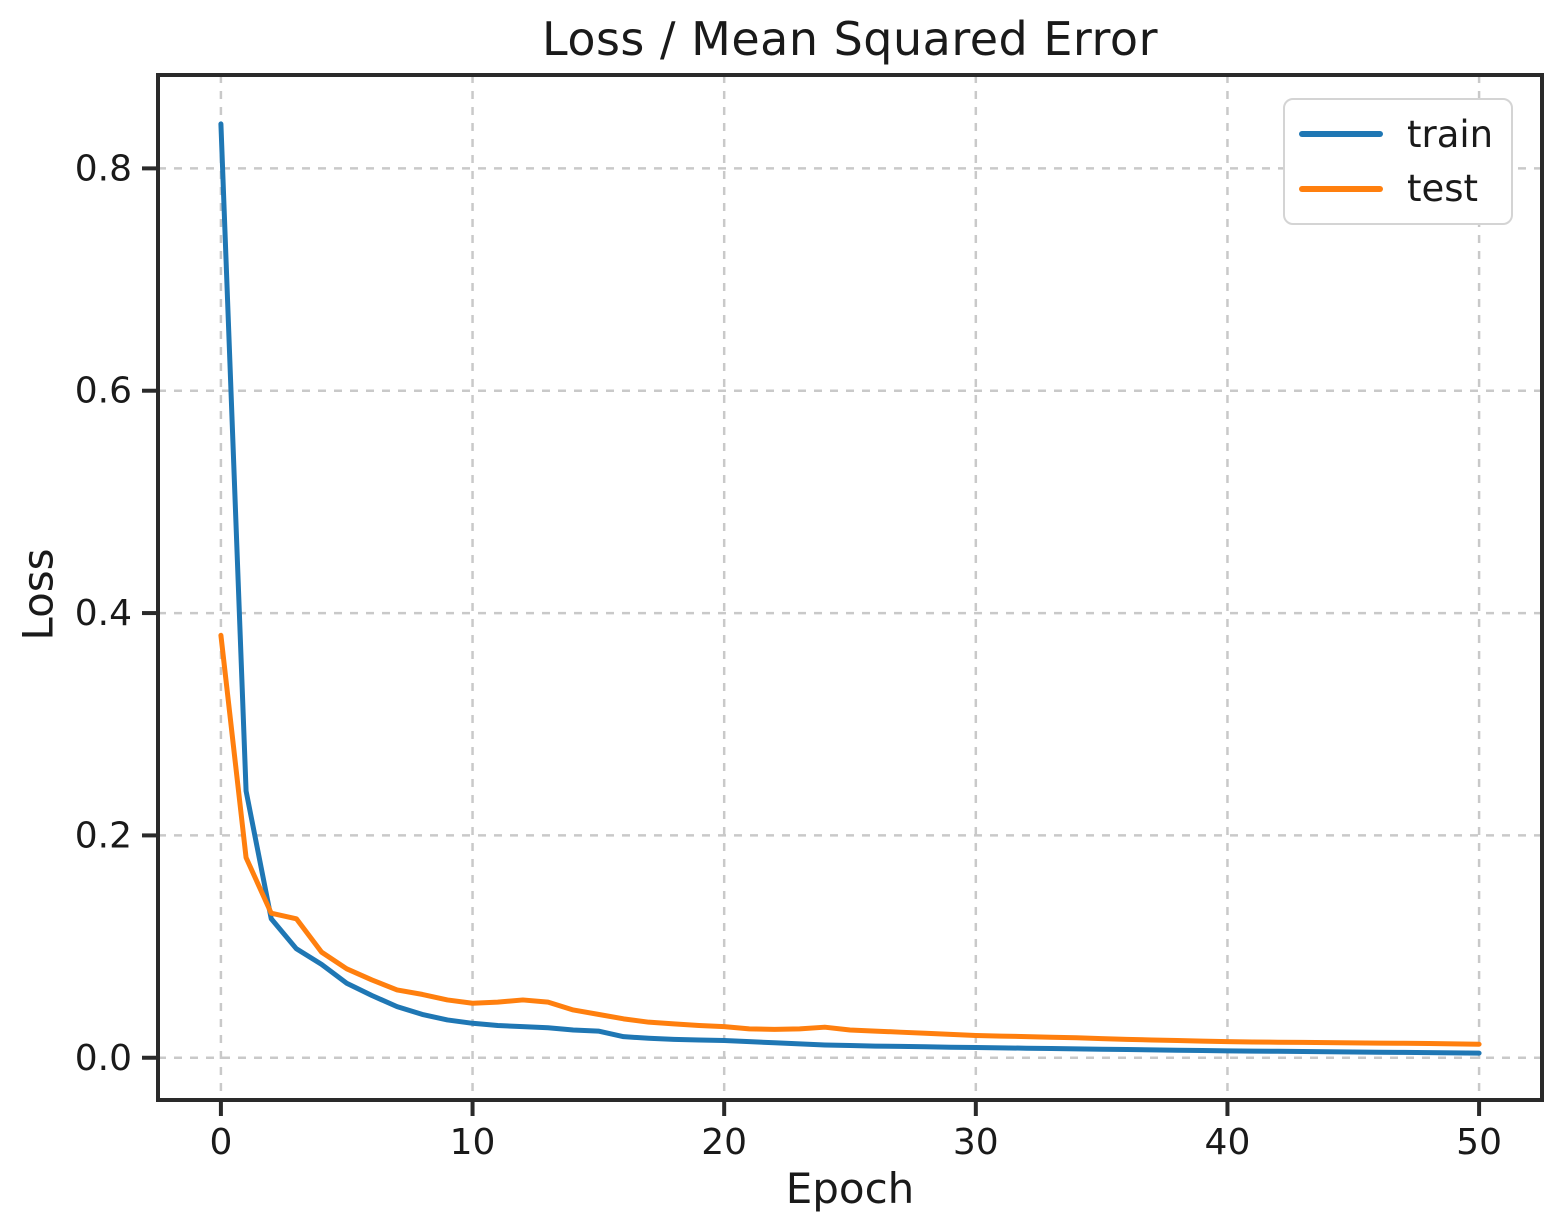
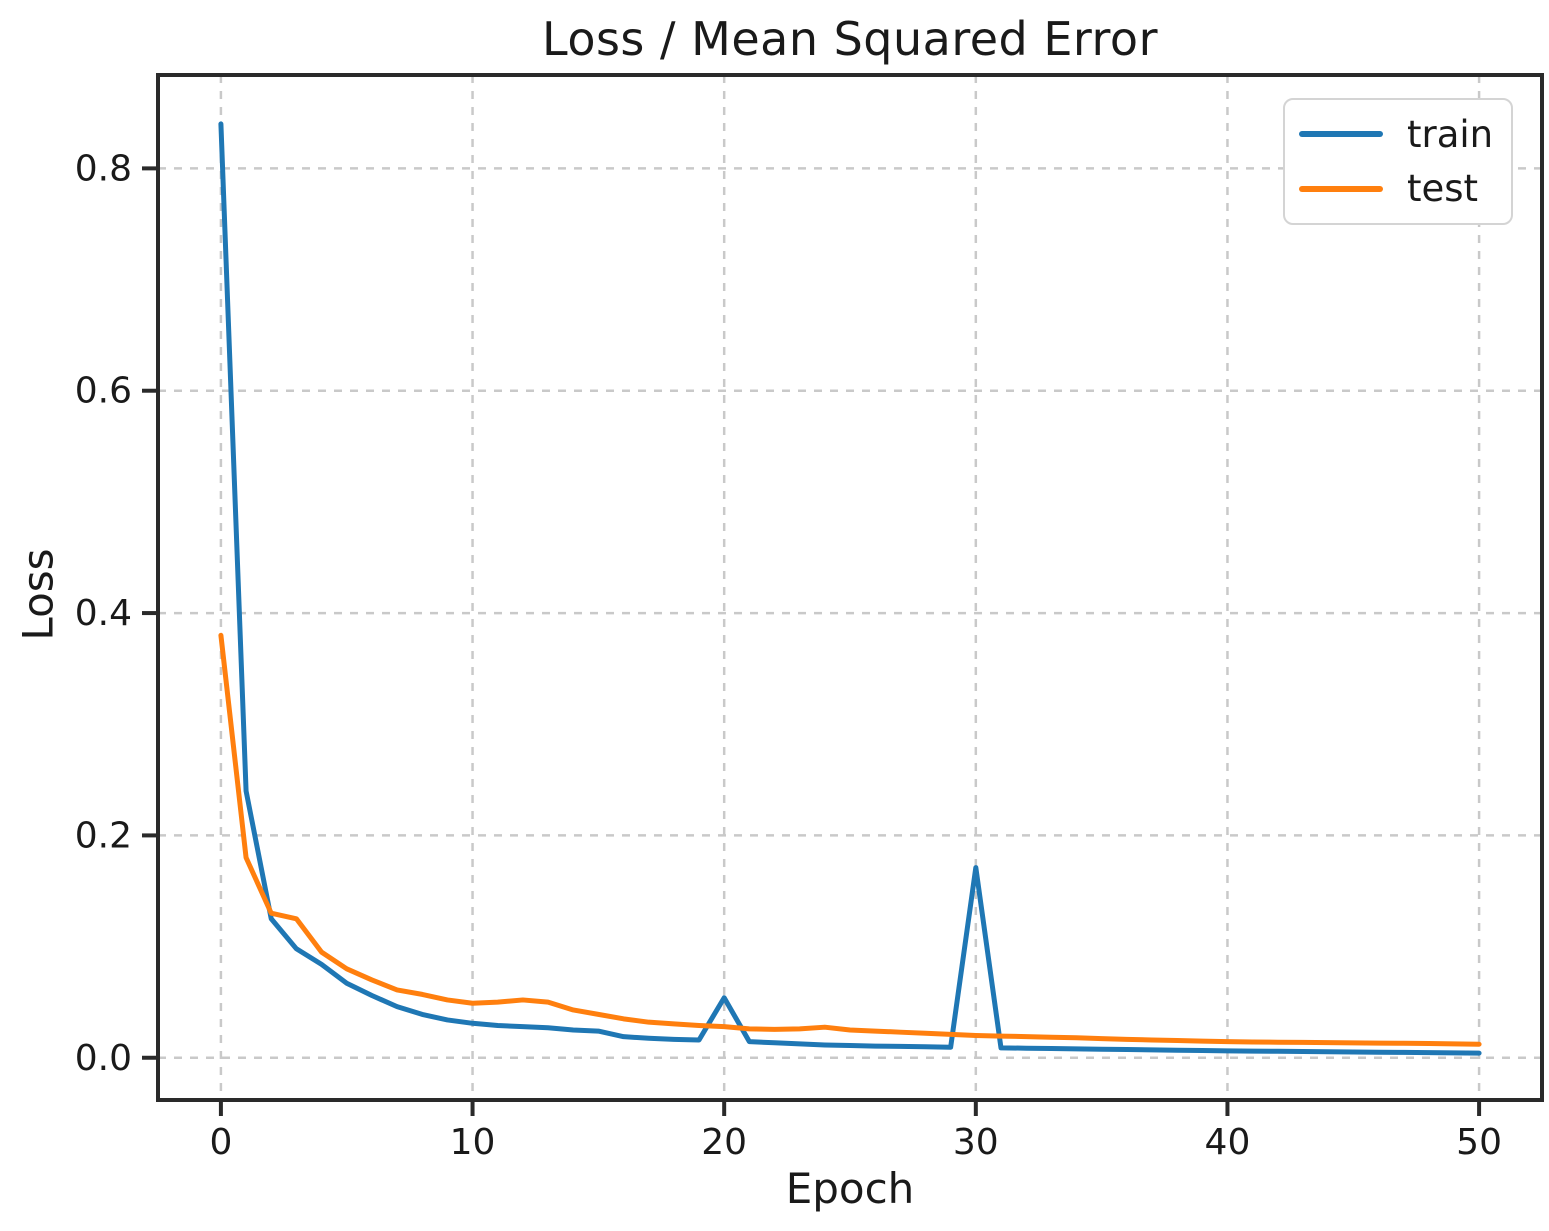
train/20: 0.015 -> 0.054
train/30: 0.009 -> 0.171
